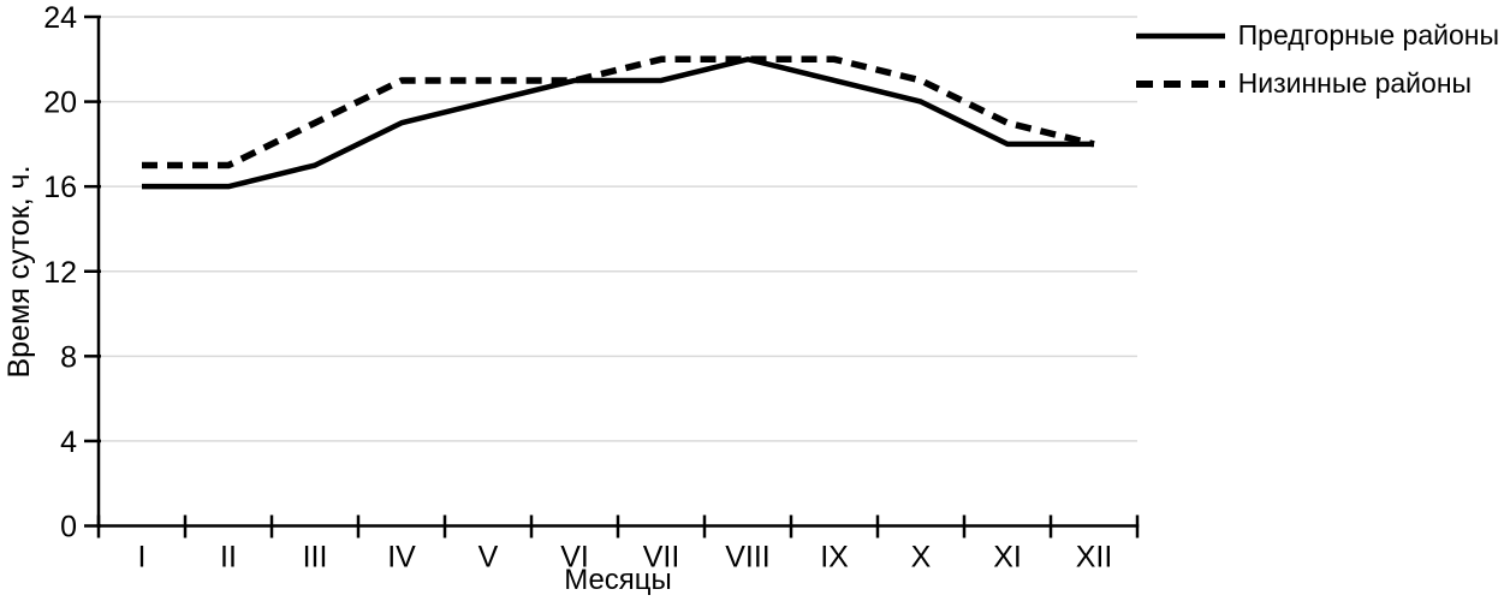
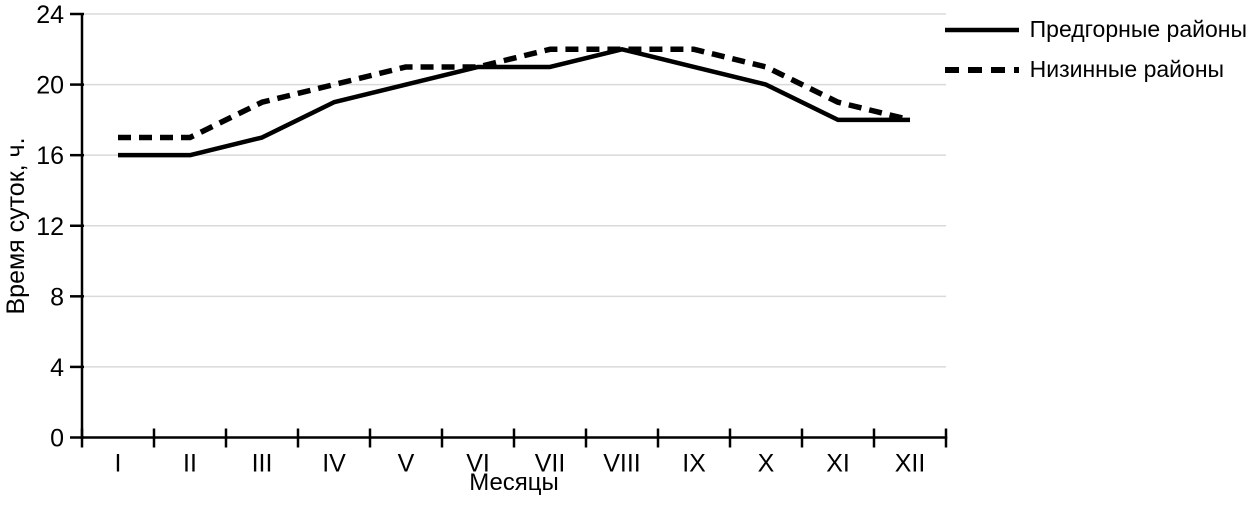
Низинные районы/IV: 21 -> 20
